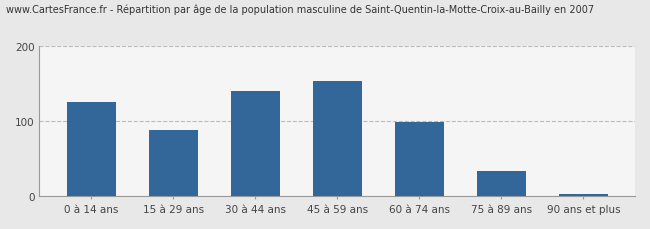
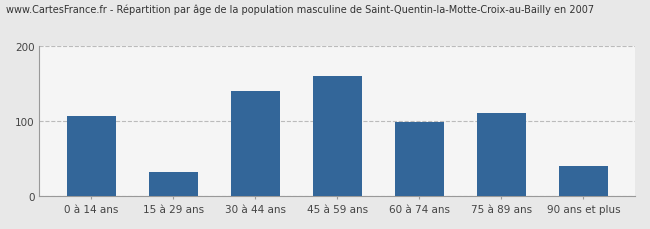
0 à 14 ans: 125 -> 106
15 à 29 ans: 88 -> 32
45 à 59 ans: 153 -> 160
75 à 89 ans: 33 -> 110
90 ans et plus: 3 -> 40
